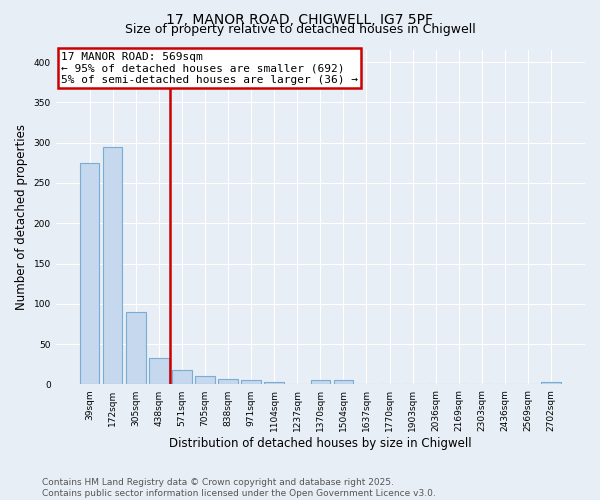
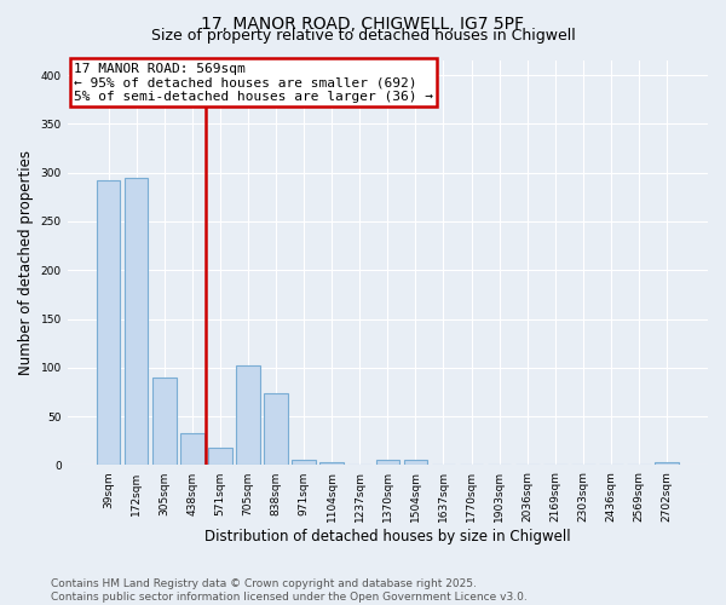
39sqm: 275 -> 292
705sqm: 10 -> 102
838sqm: 7 -> 74
